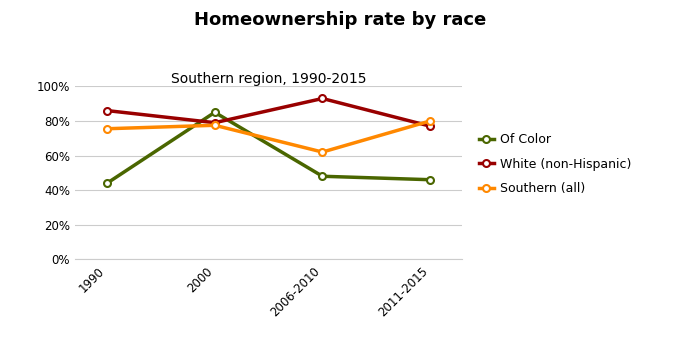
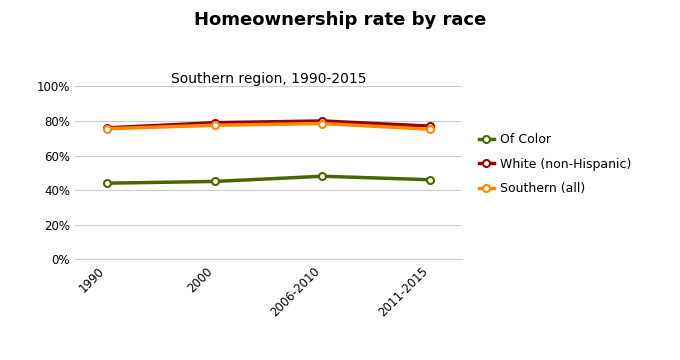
White (non-Hispanic)/1990: 86% -> 76%
Of Color/2000: 85% -> 45%
White (non-Hispanic)/2006-2010: 93% -> 80%
Southern (all)/2006-2010: 62% -> 79%
Southern (all)/2011-2015: 80% -> 75%
